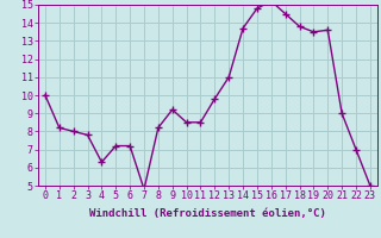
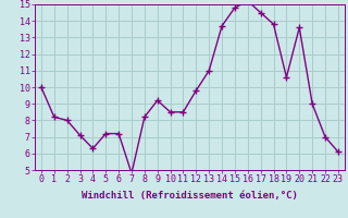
3: 7.8 -> 7.1
19: 13.5 -> 10.6
23: 5.0 -> 6.1
